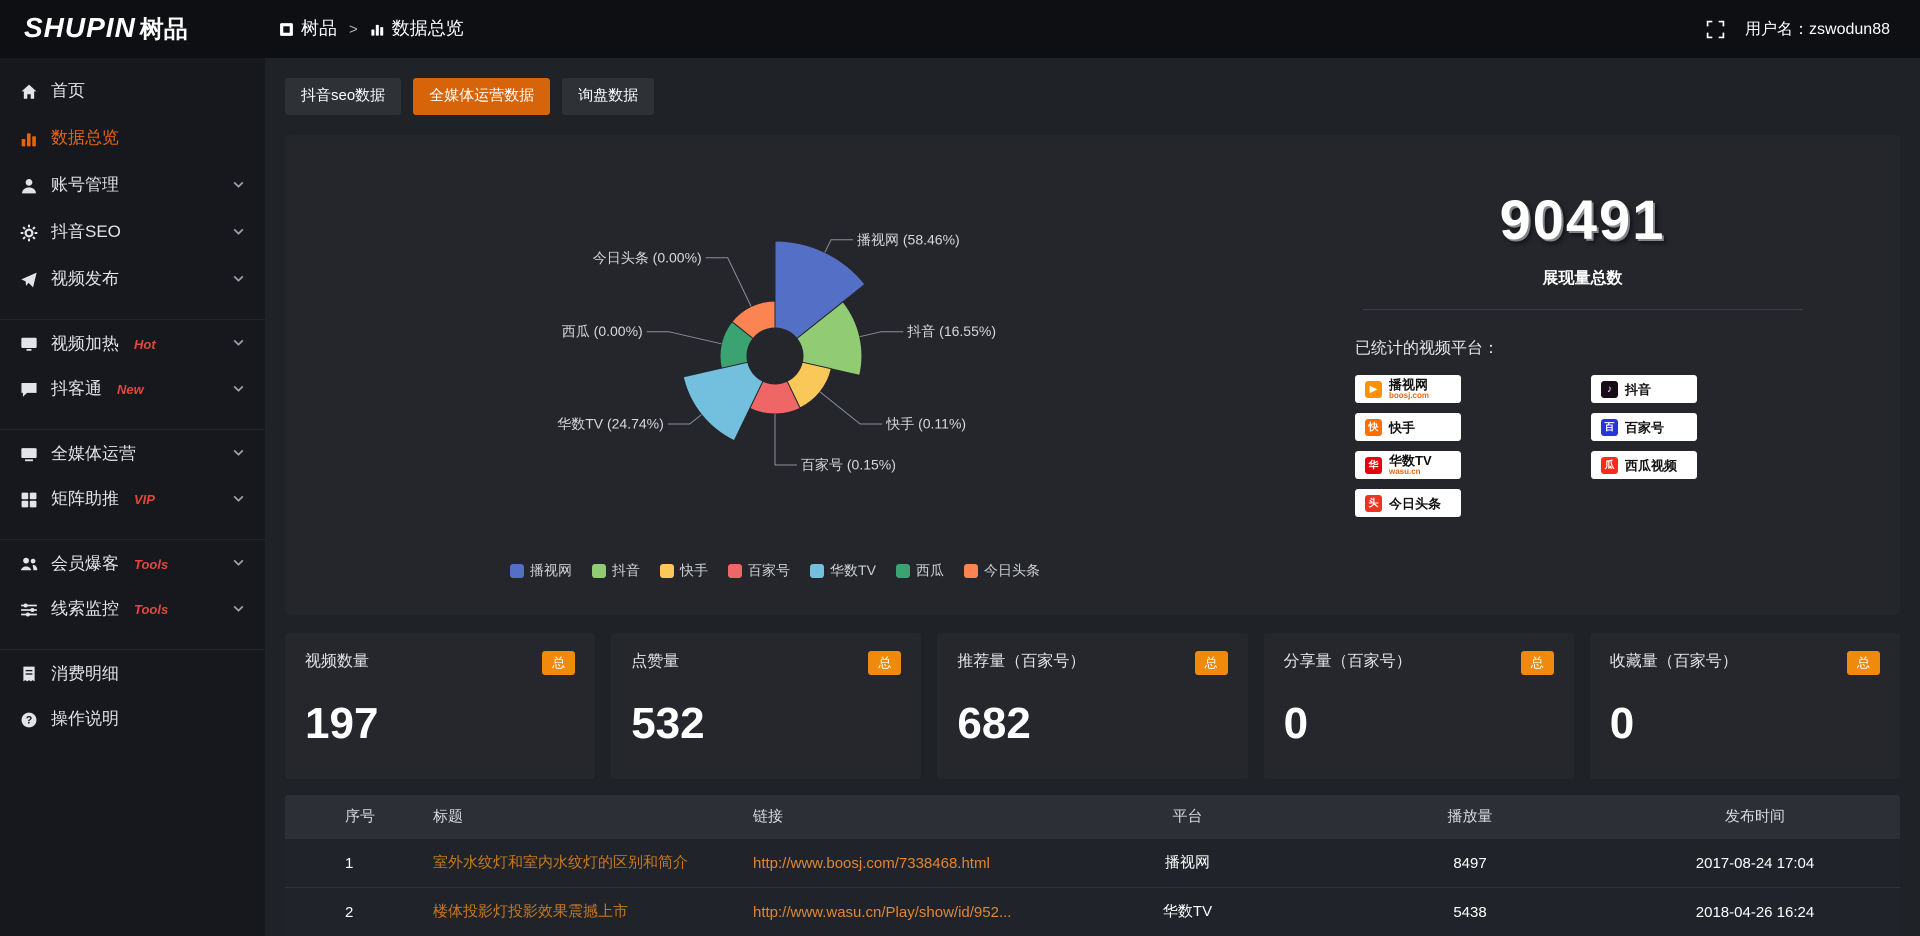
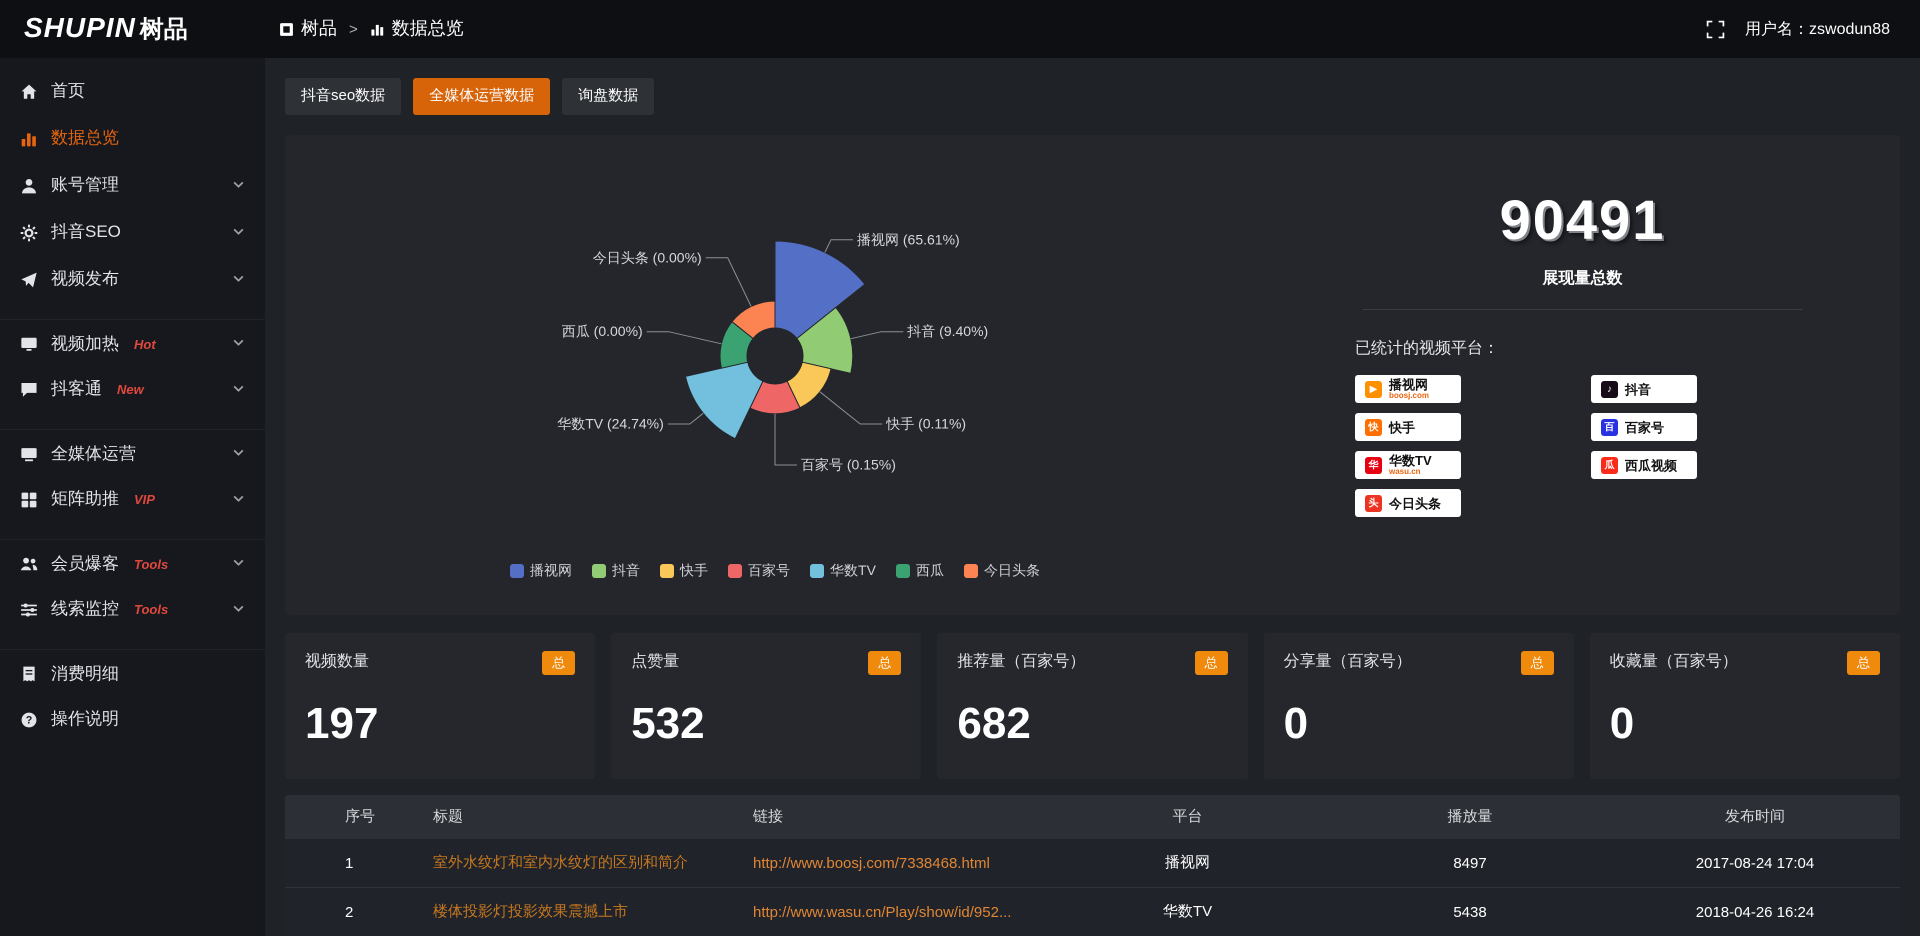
播视网: 58.46% -> 65.61%
抖音: 16.55% -> 9.40%
